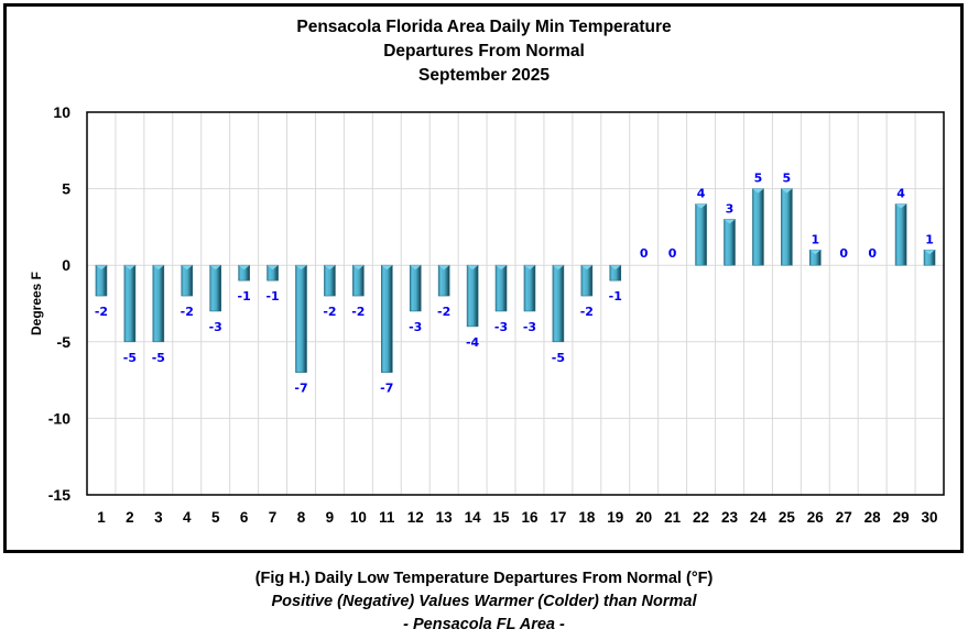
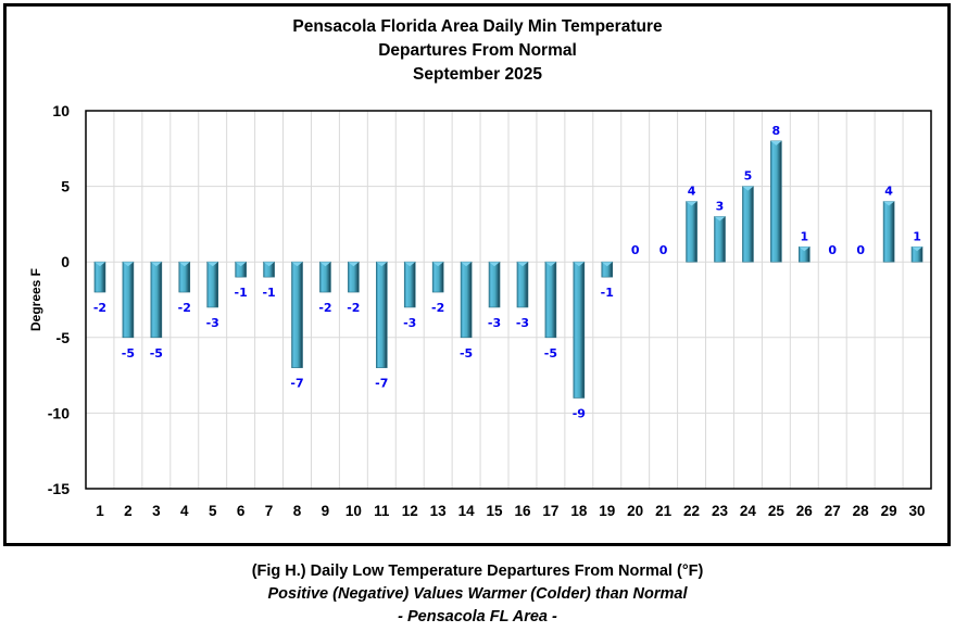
14: -4 -> -5
18: -2 -> -9
25: 5 -> 8
